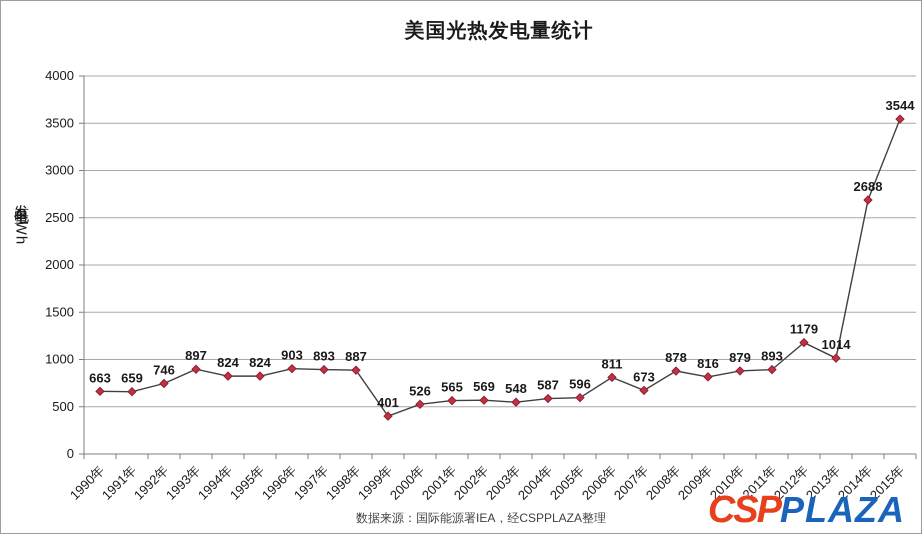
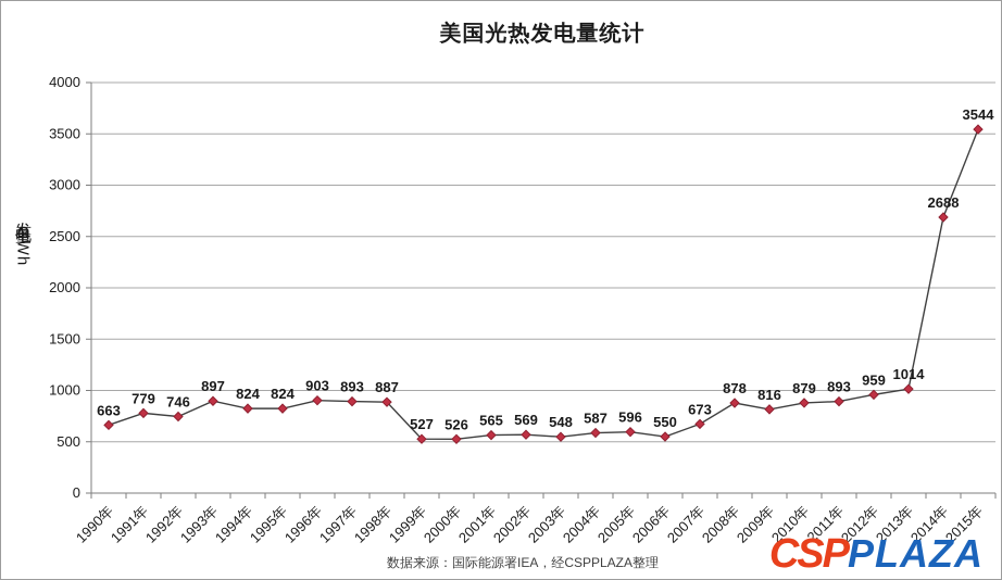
1991年: 659 -> 779
1999年: 401 -> 527
2006年: 811 -> 550
2012年: 1179 -> 959
